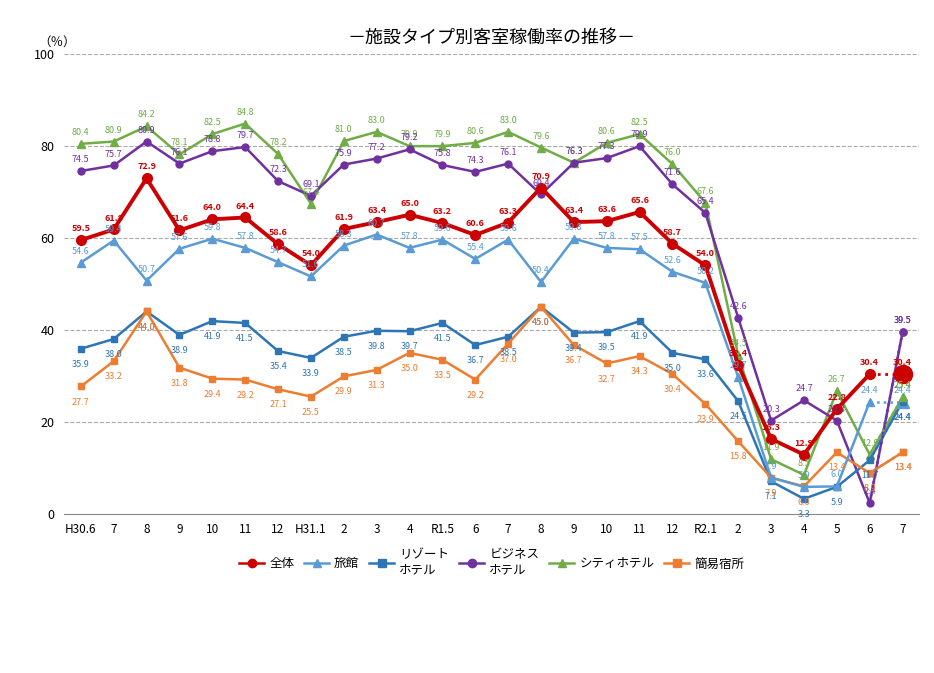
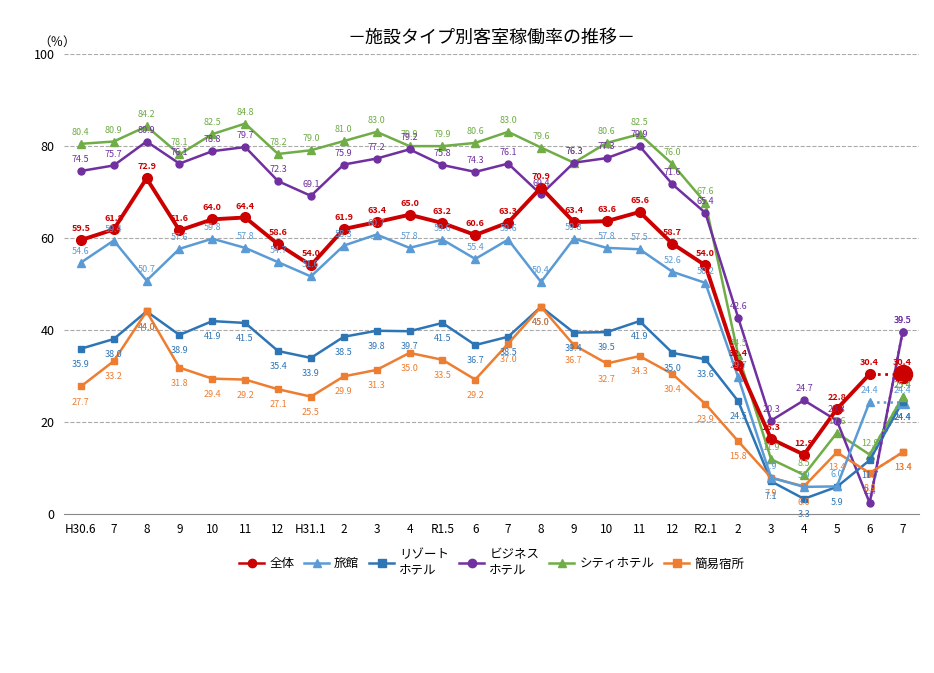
シティホテル/H31.1: 67.4 -> 79.0
シティホテル/5: 26.7 -> 17.6
